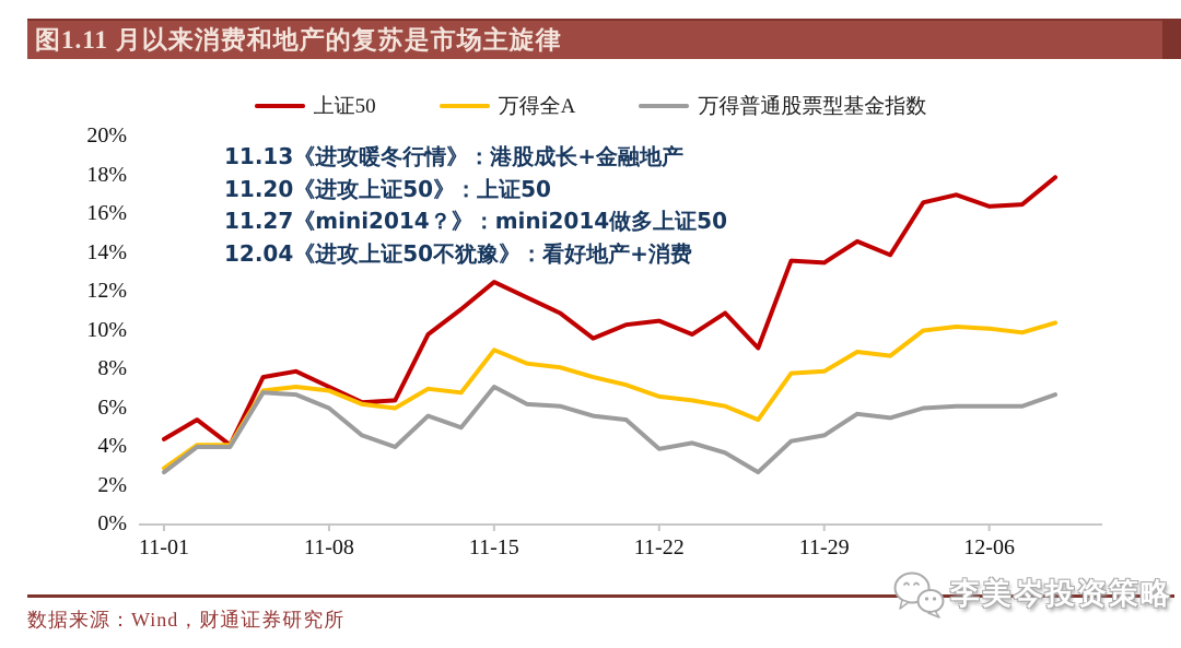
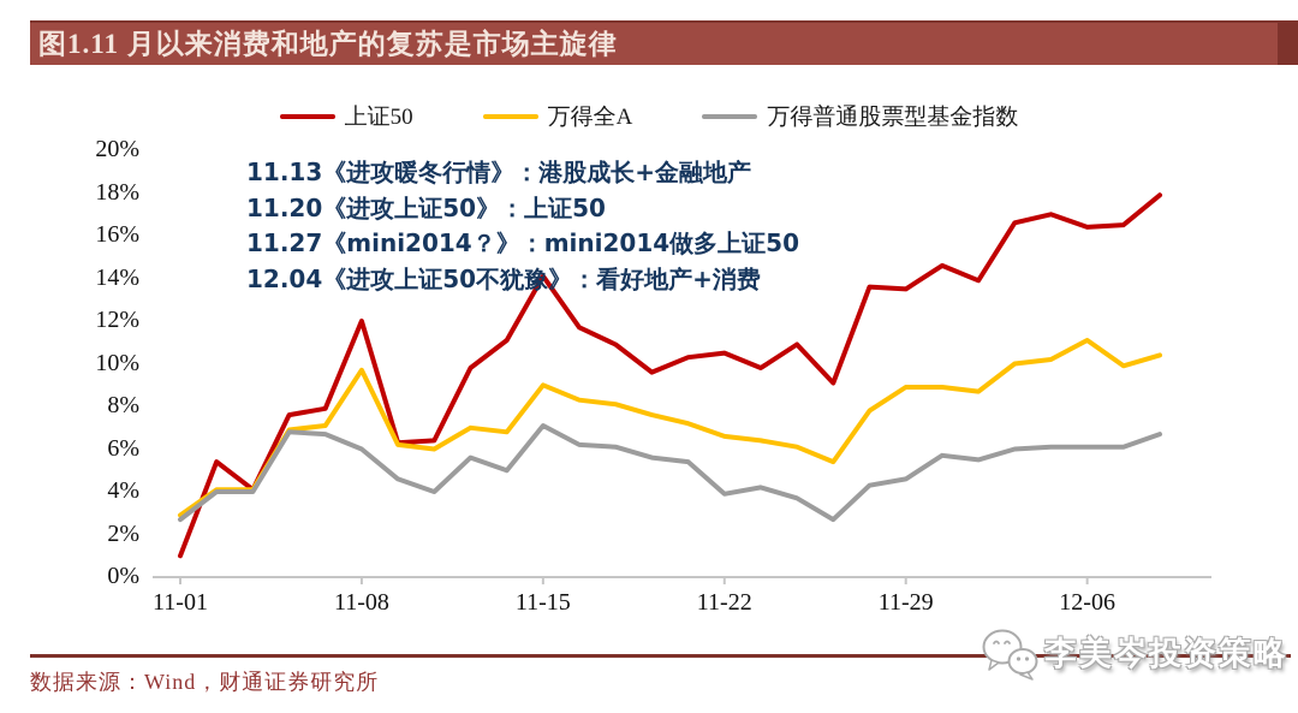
上证50/11-01: 4.4% -> 1.0%
上证50/11-08: 7.1% -> 12.0%
万得全A/11-08: 6.9% -> 9.7%
上证50/11-15: 12.5% -> 14.1%
万得全A/11-29: 7.9% -> 8.9%
万得全A/12-06: 10.1% -> 11.1%
